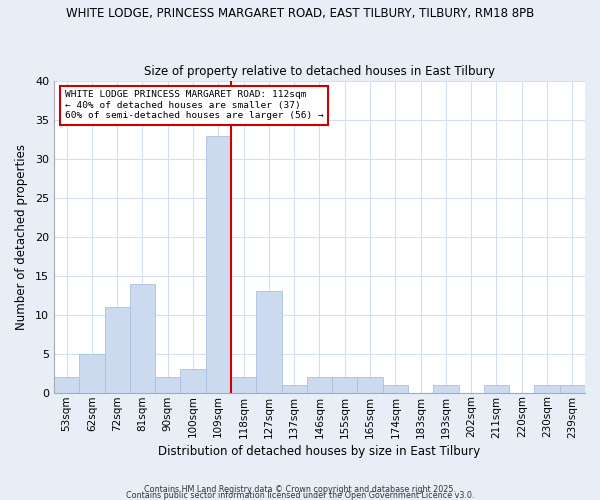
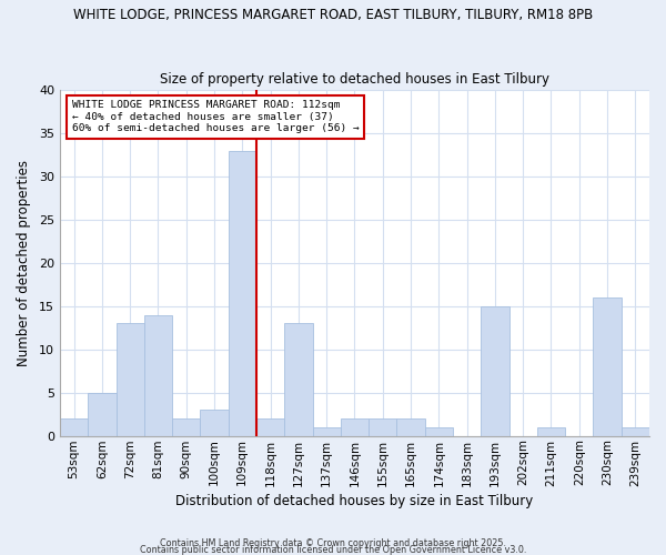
72sqm: 11 -> 13
193sqm: 1 -> 15
230sqm: 1 -> 16
